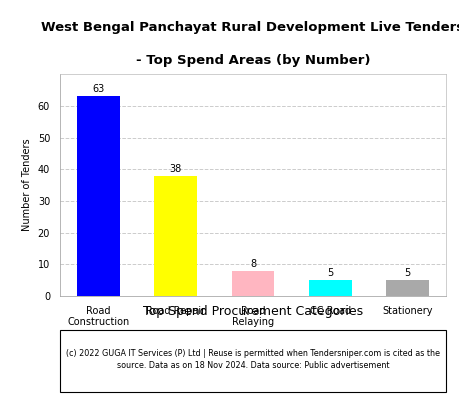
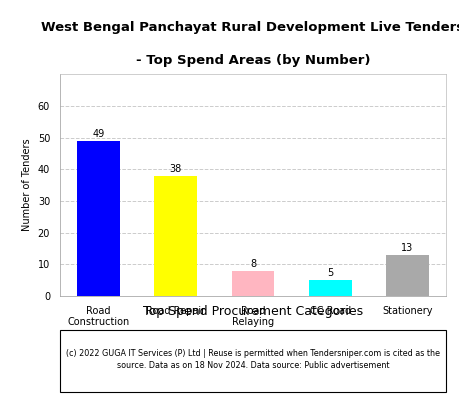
Road Construction: 63 -> 49
Stationery: 5 -> 13
